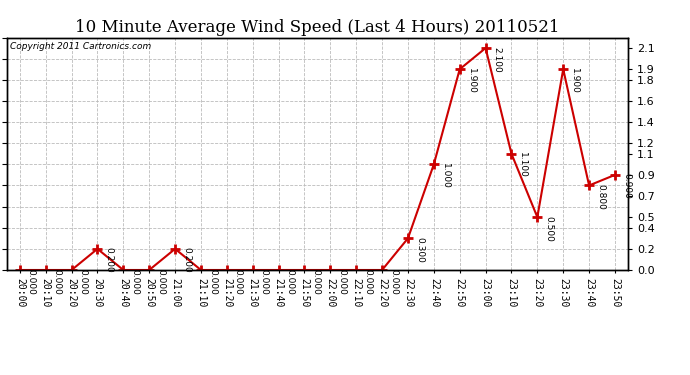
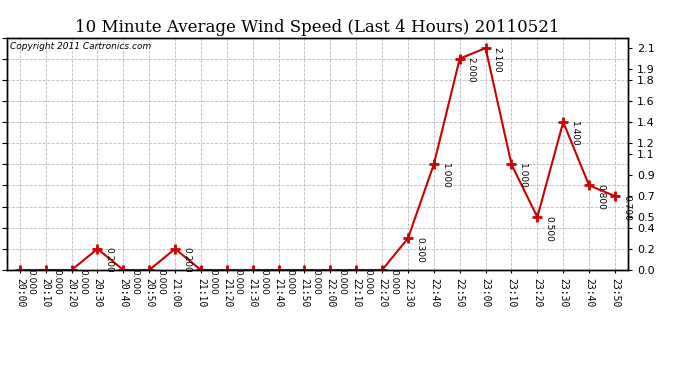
22:50: 1.900 -> 2.000
23:10: 1.100 -> 1.000
23:30: 1.900 -> 1.400
23:50: 0.900 -> 0.700
